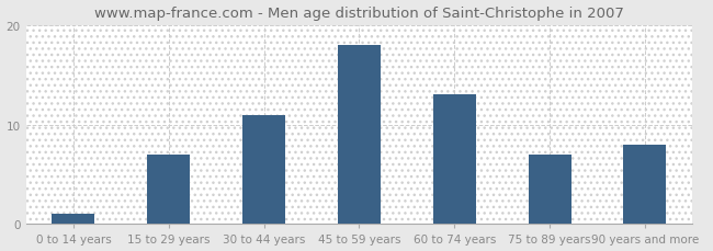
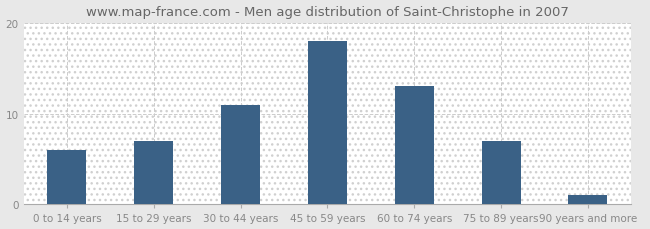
0 to 14 years: 1 -> 6
90 years and more: 8 -> 1
